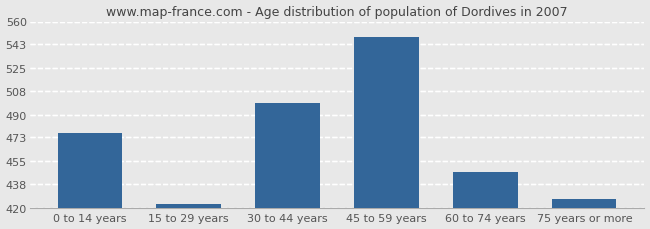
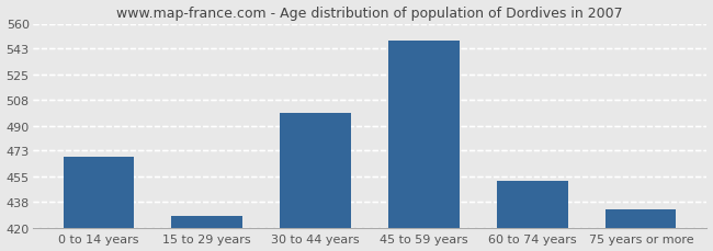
0 to 14 years: 476 -> 469
15 to 29 years: 423 -> 428
60 to 74 years: 447 -> 452
75 years or more: 427 -> 433
